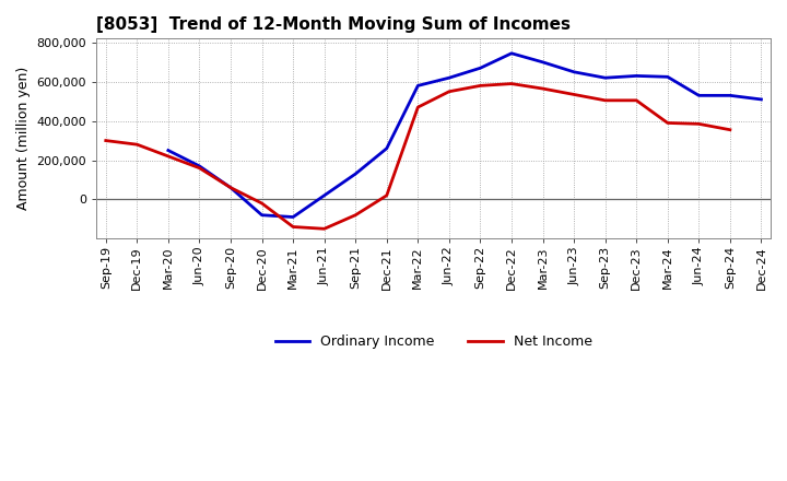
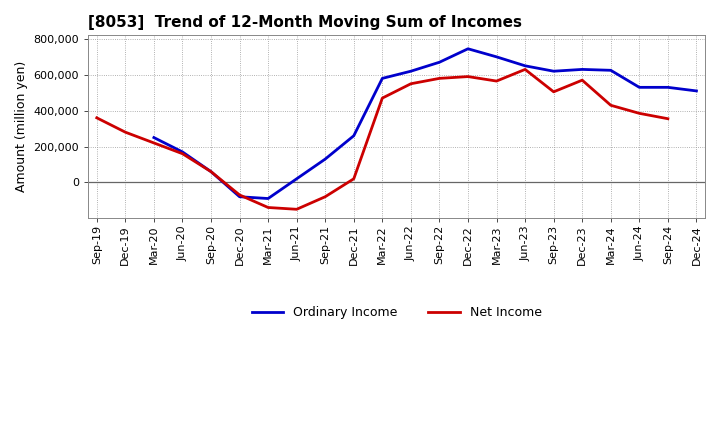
Net Income/Sep-19: 300,000 -> 360,000
Net Income/Dec-20: -20,000 -> -70,000
Net Income/Jun-23: 540,000 -> 630,000
Net Income/Dec-23: 500,000 -> 570,000
Net Income/Mar-24: 390,000 -> 430,000
